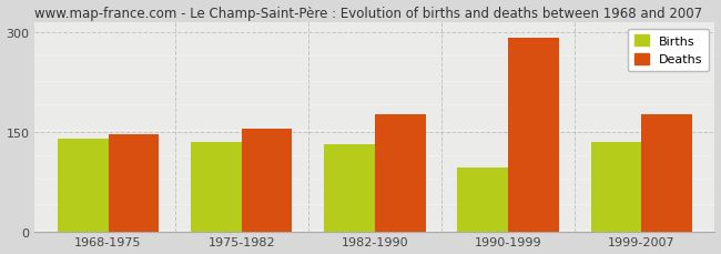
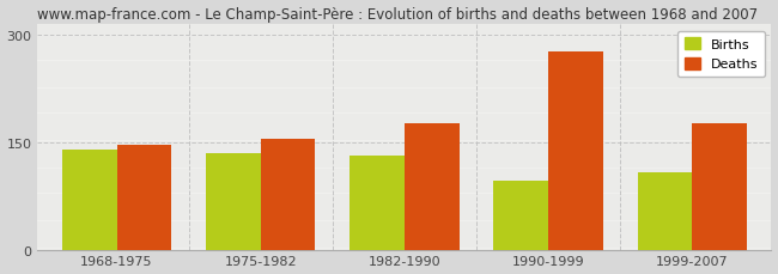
Deaths/1990-1999: 291 -> 276
Births/1999-2007: 135 -> 108
